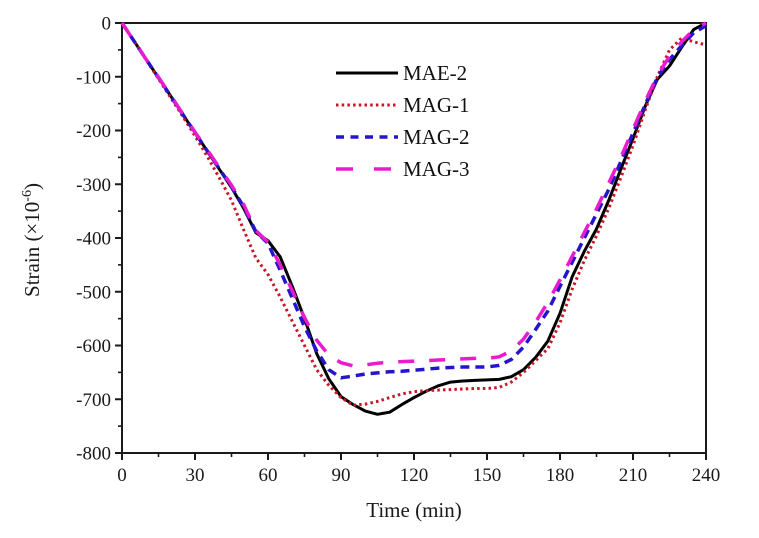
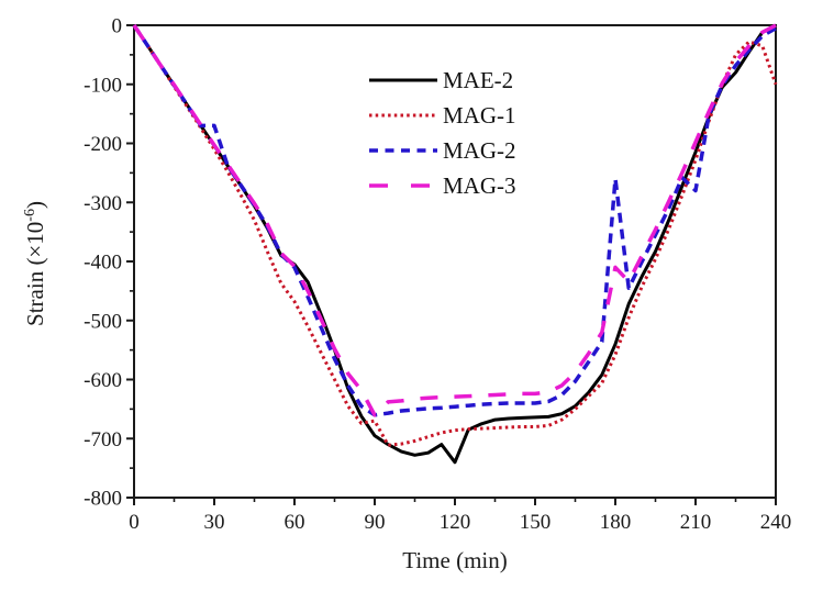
MAG-2/30: -200 -> -170
MAG-1/90: -700 -> -670
MAG-3/90: -630 -> -660
MAE-2/120: -700 -> -740
MAG-2/180: -490 -> -260
MAG-3/180: -480 -> -410
MAG-2/210: -200 -> -280
MAG-1/240: -40 -> -100
